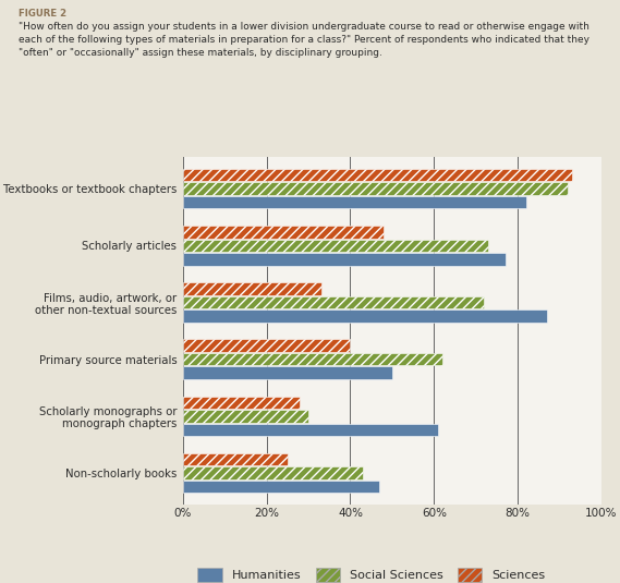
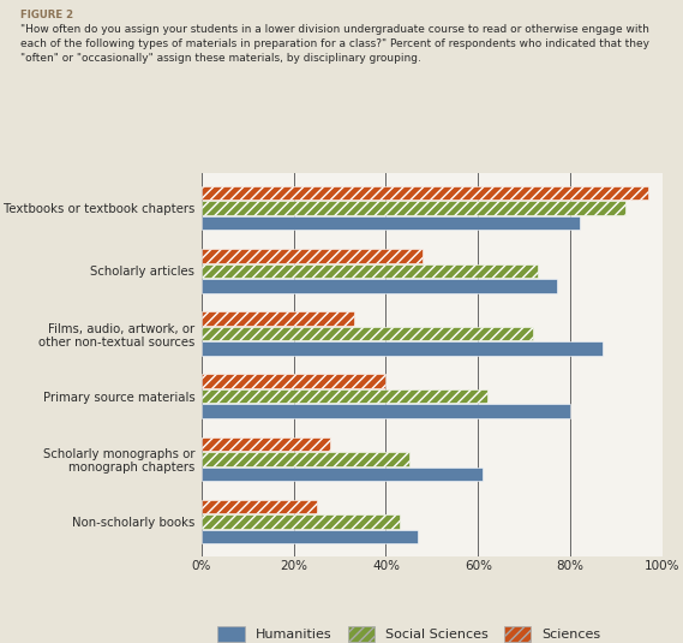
Sciences/Textbooks or textbook chapters: 93% -> 97%
Humanities/Primary source materials: 50% -> 80%
Social Sciences/Scholarly monographs or monograph chapters: 30% -> 45%
